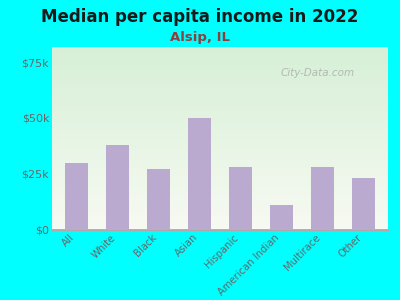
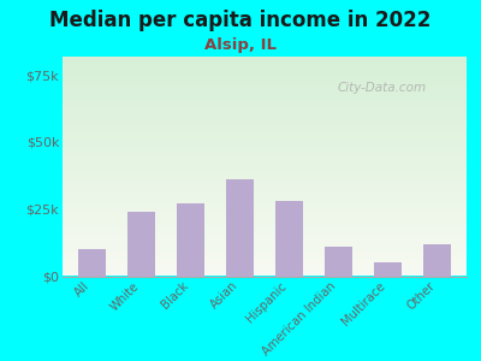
All: $30k -> $10k
White: $38k -> $24k
Asian: $50k -> $36k
Multirace: $28k -> $5k
Other: $23k -> $12k
